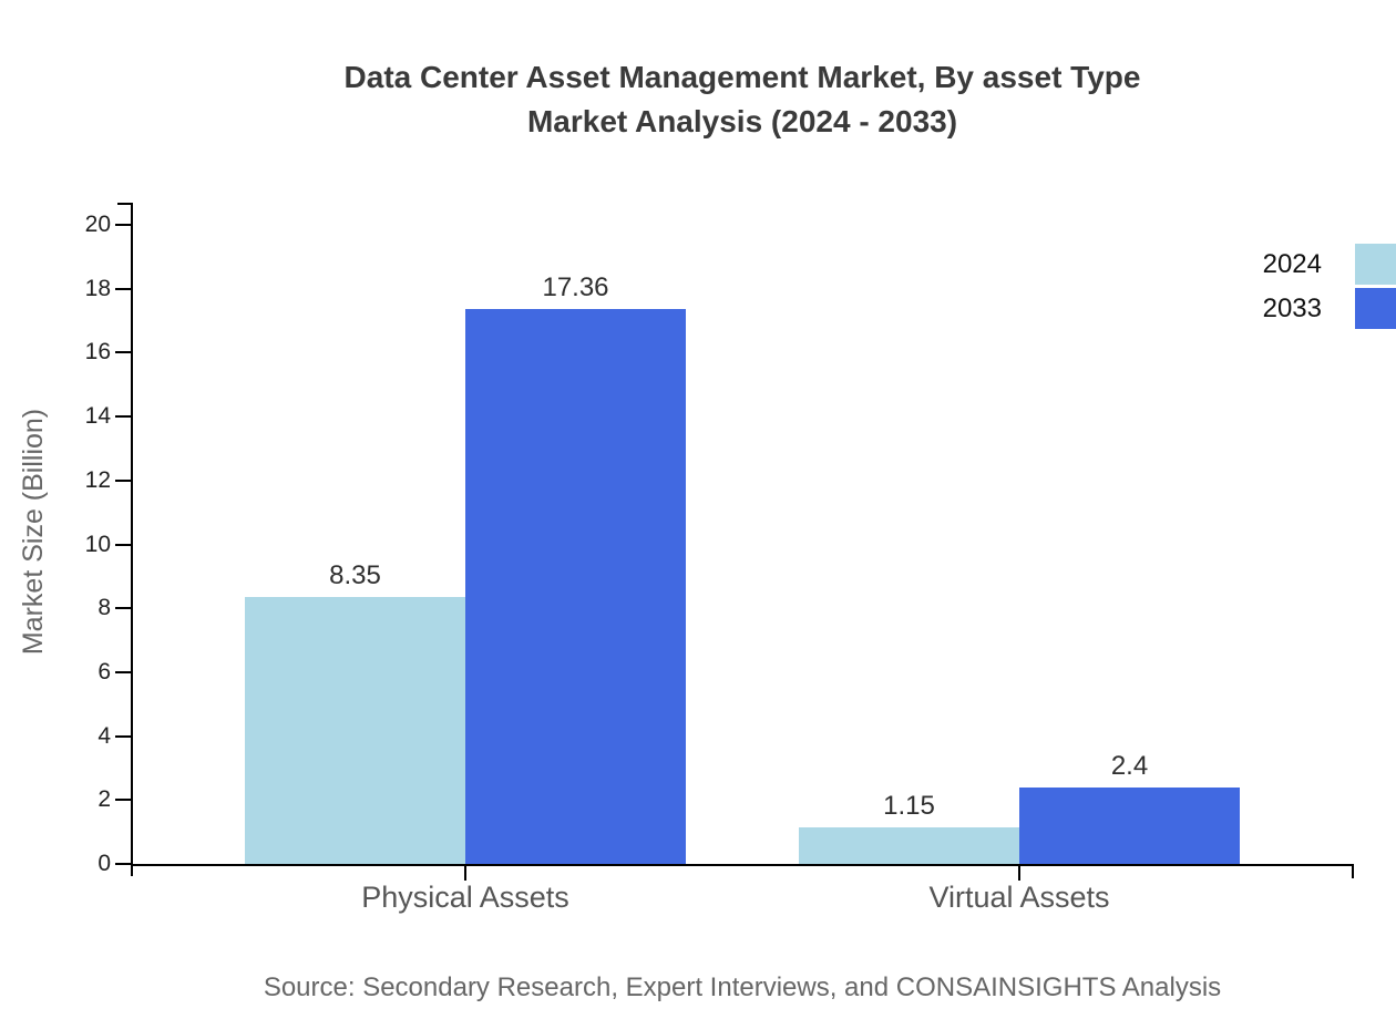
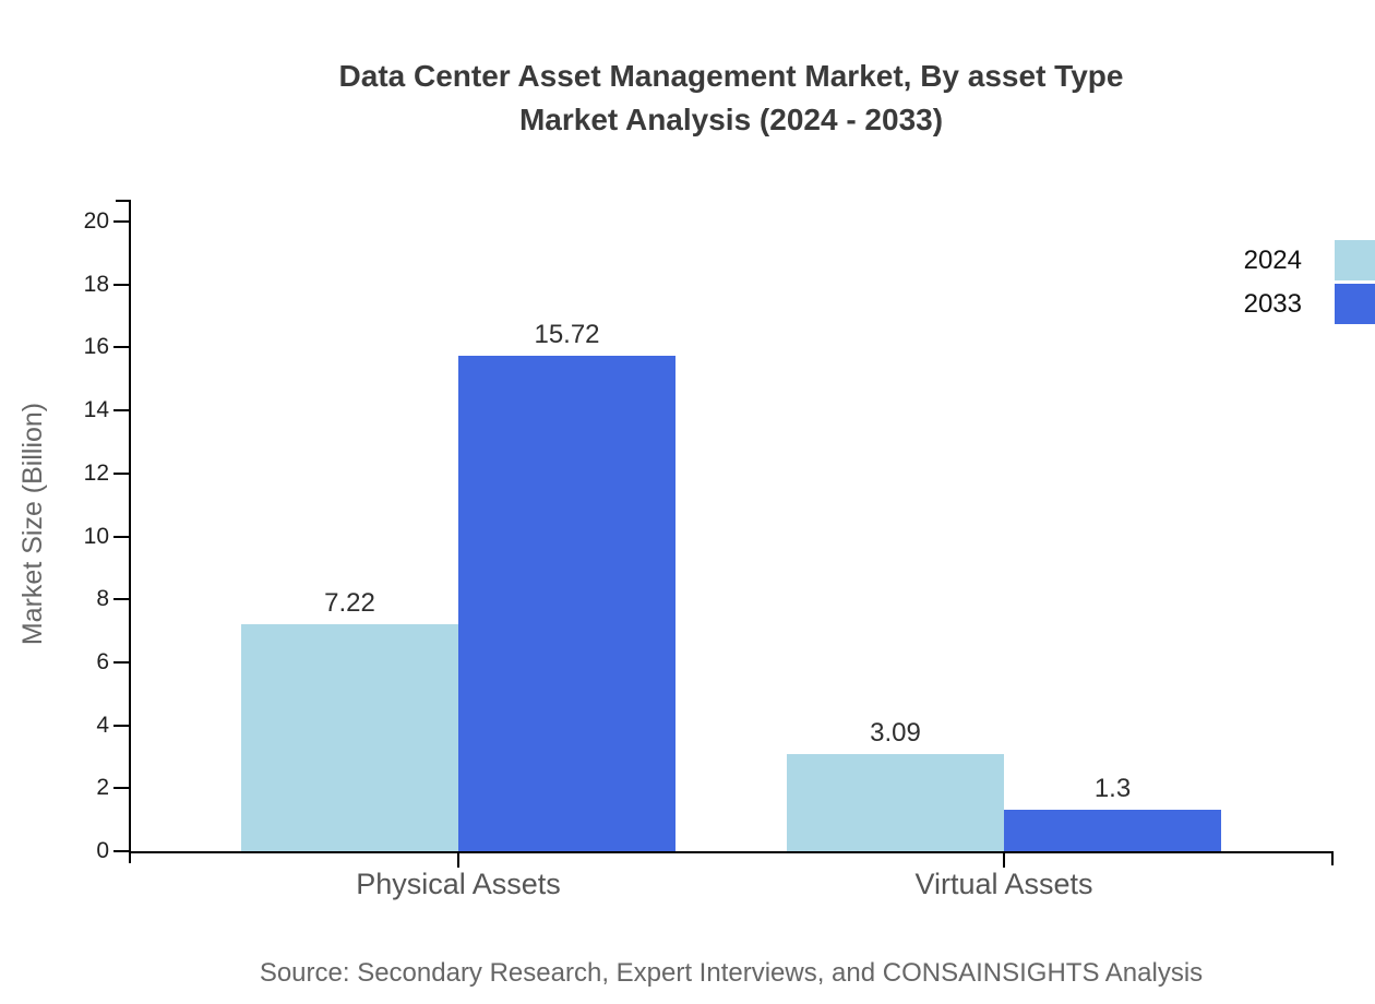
2024/Physical Assets: 8.35 -> 7.22
2033/Physical Assets: 17.36 -> 15.72
2024/Virtual Assets: 1.15 -> 3.09
2033/Virtual Assets: 2.4 -> 1.3
